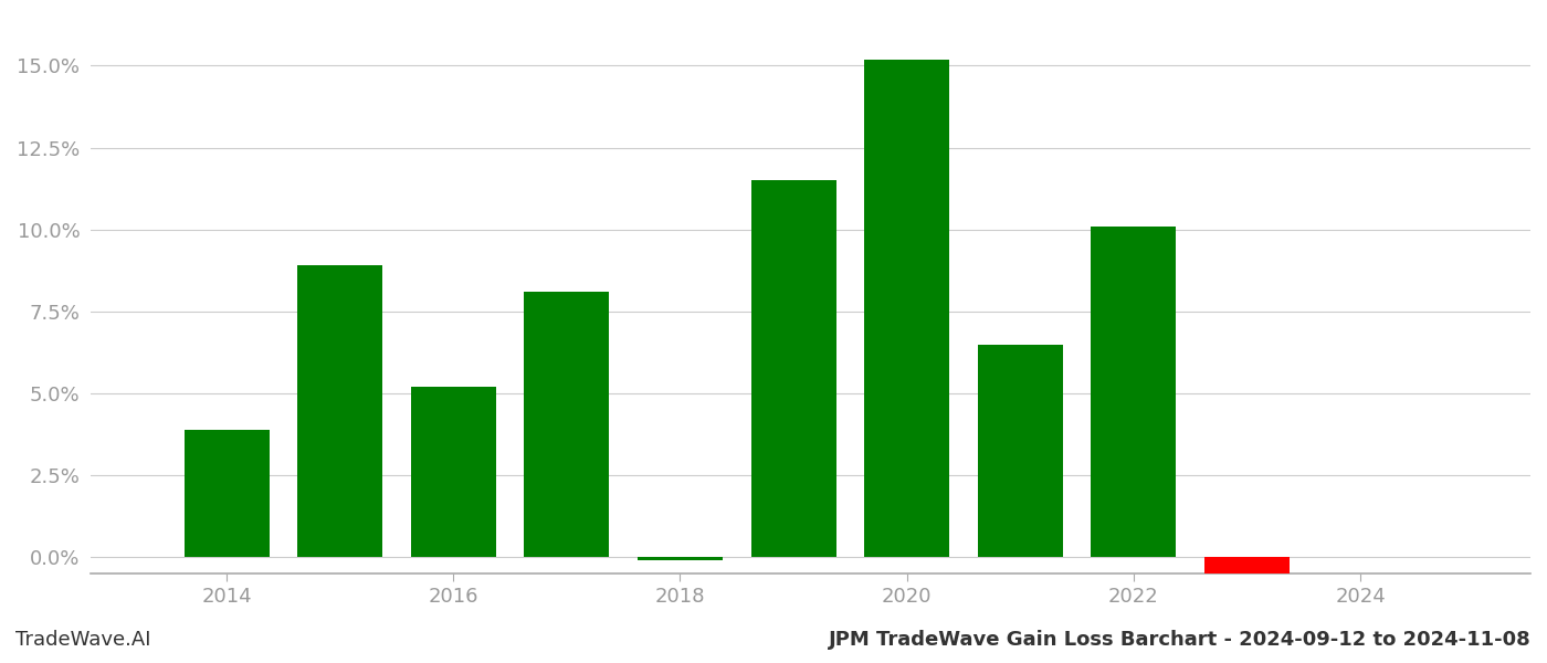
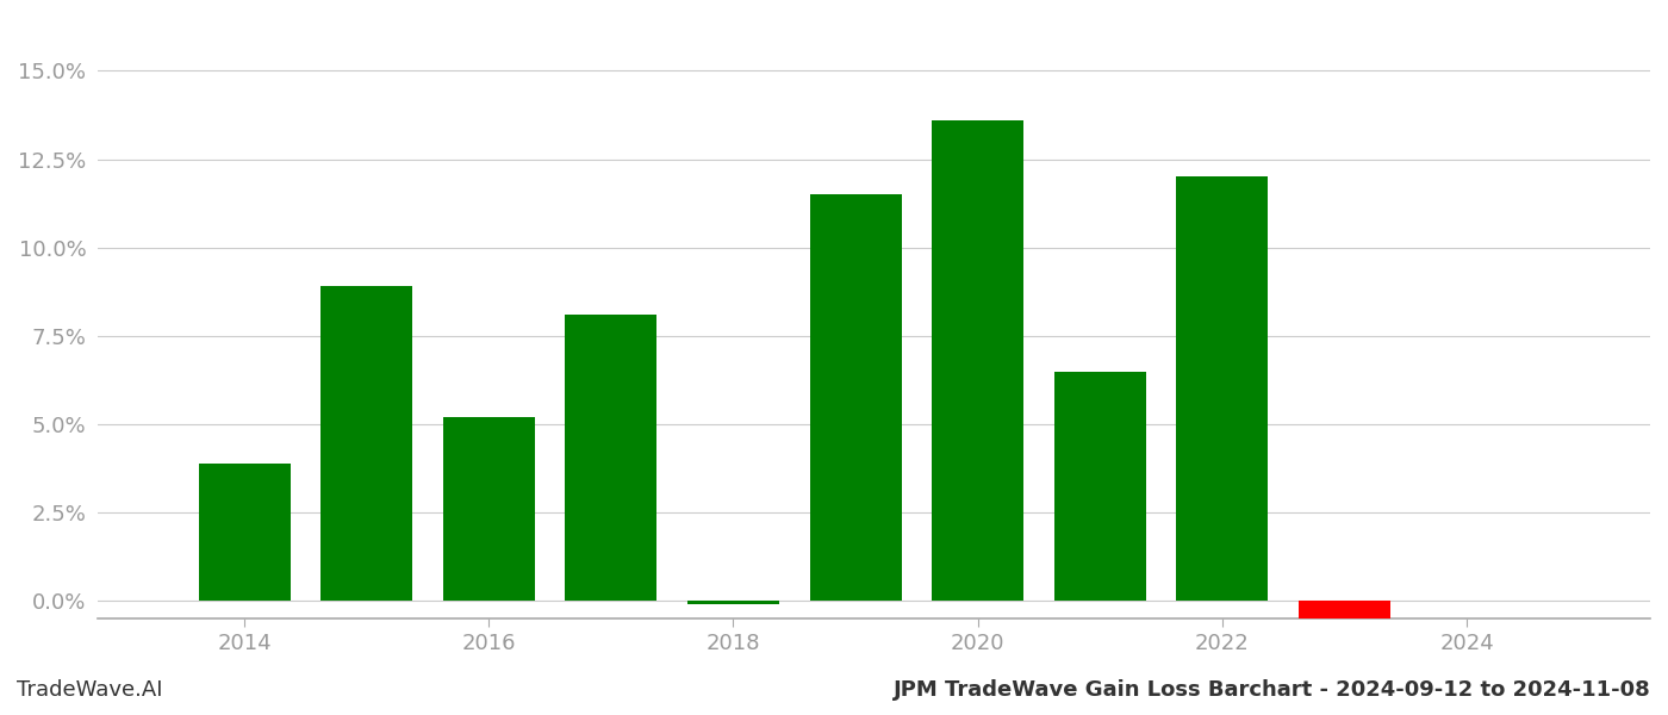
2020: 15.2% -> 13.6%
2022: 10.1% -> 12.0%
